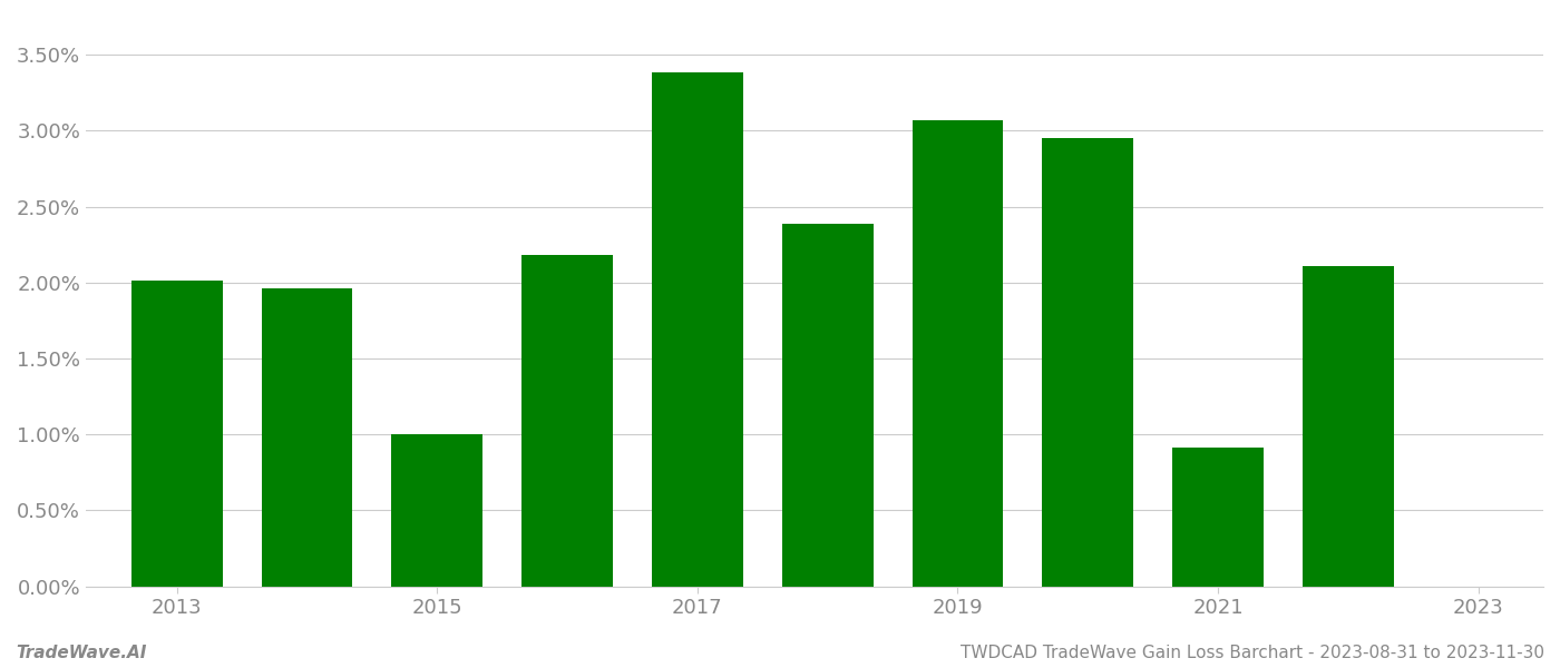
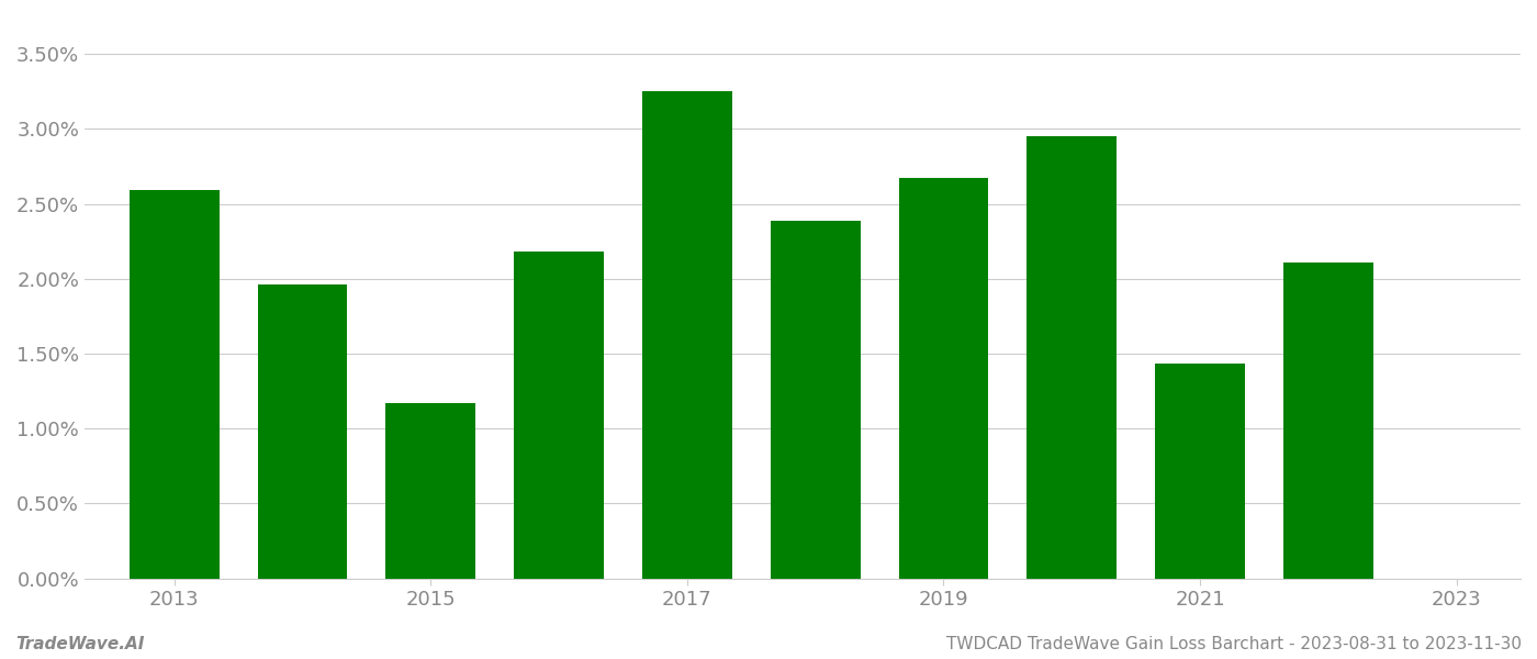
2013: 2.01% -> 2.59%
2015: 1.00% -> 1.17%
2017: 3.38% -> 3.25%
2019: 3.07% -> 2.67%
2021: 0.91% -> 1.43%
